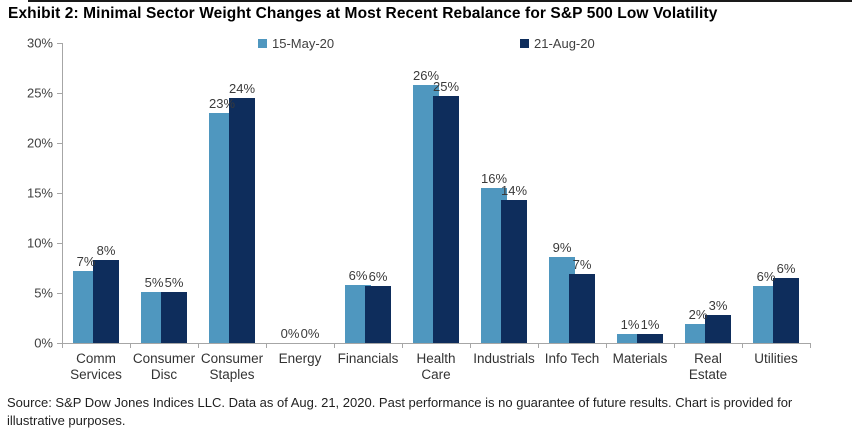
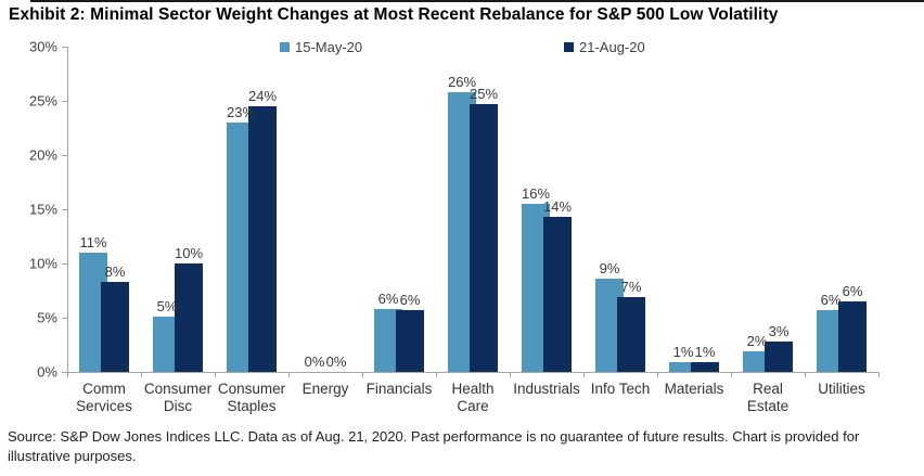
15-May-20/Comm Services: 7% -> 11%
21-Aug-20/Consumer Disc: 5% -> 10%
